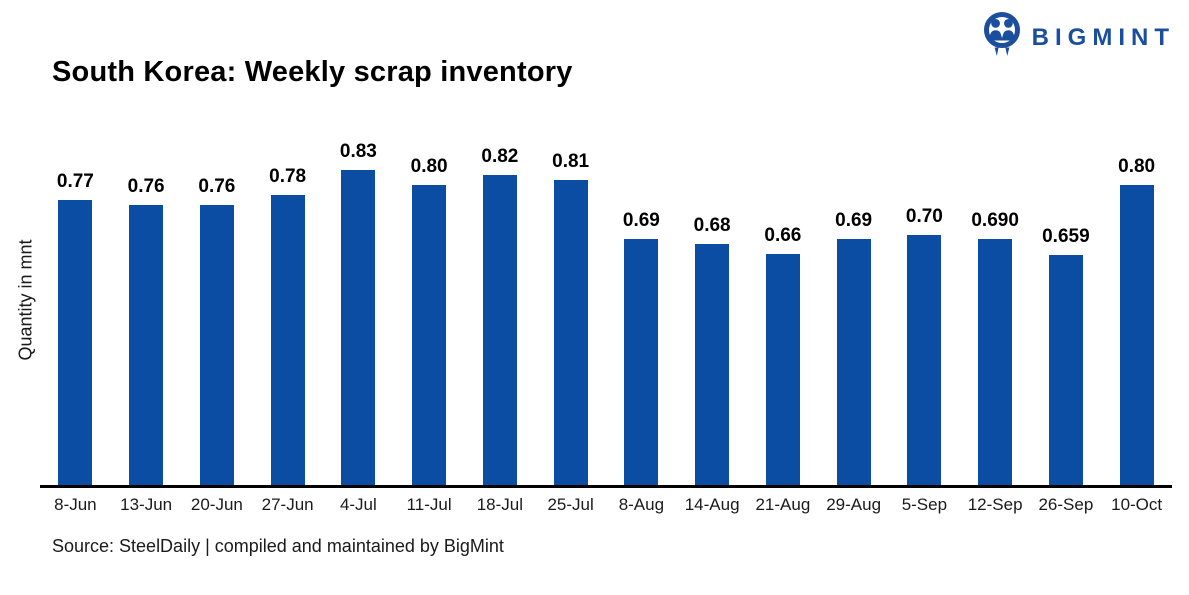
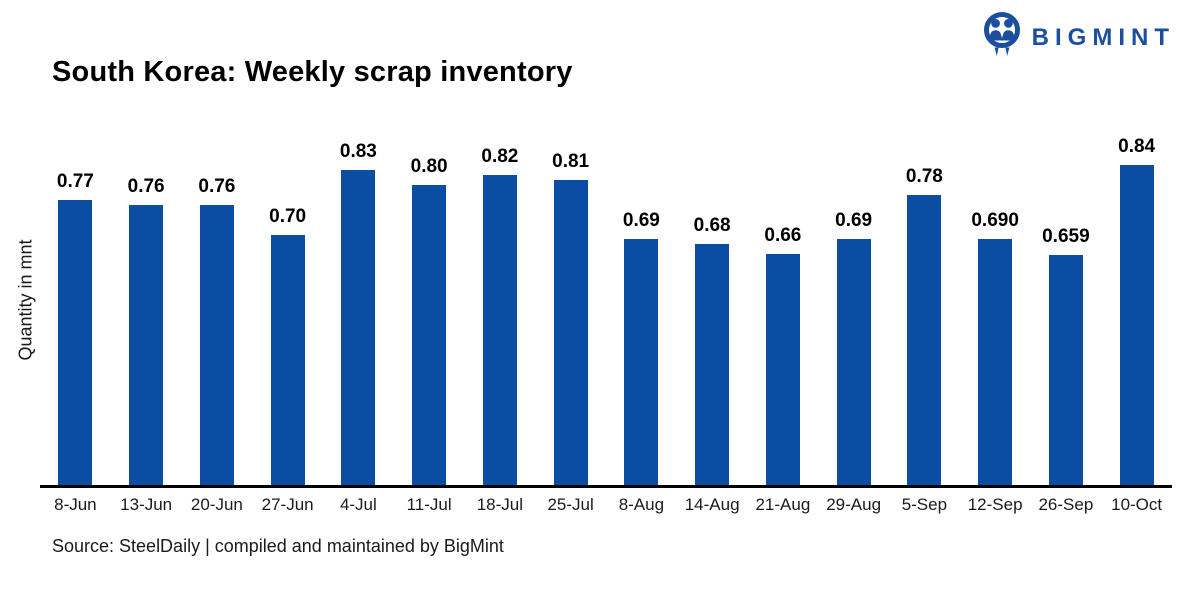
27-Jun: 0.78 -> 0.70
5-Sep: 0.70 -> 0.78
10-Oct: 0.80 -> 0.84
